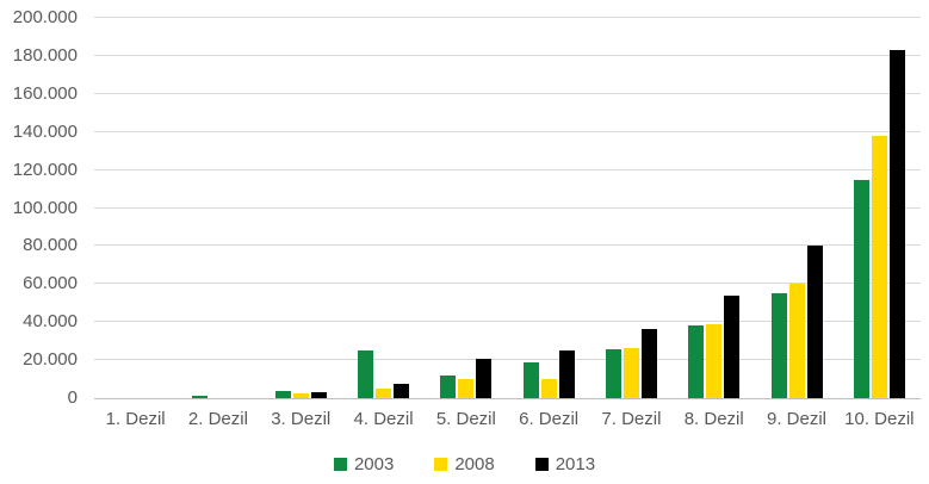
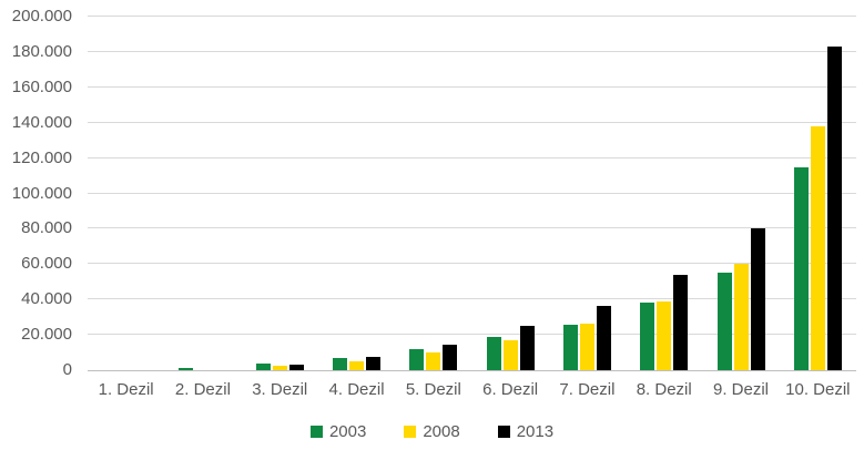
2003/4. Dezil: 25000 -> 7000
2013/5. Dezil: 21000 -> 14000
2008/6. Dezil: 10000 -> 17000
